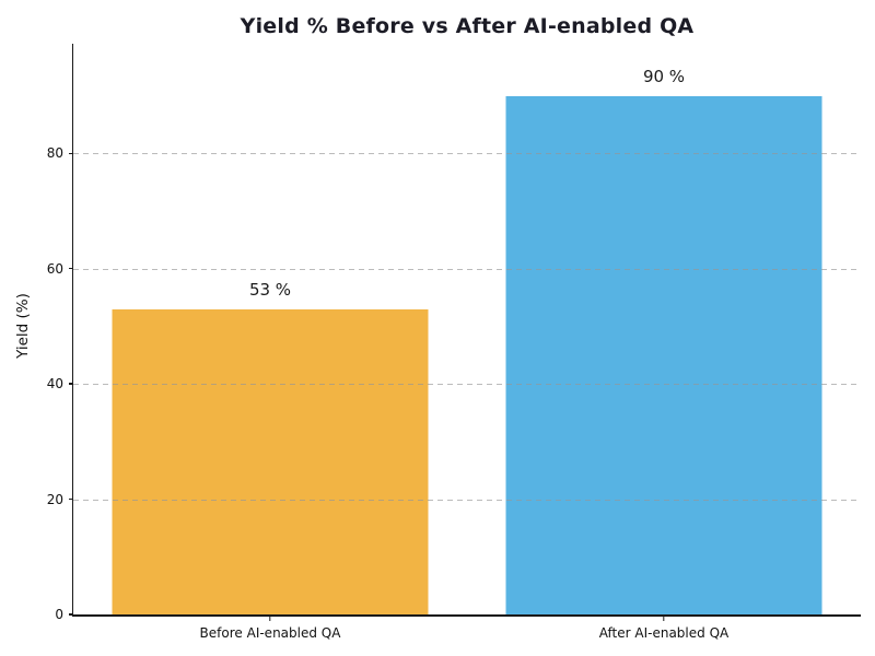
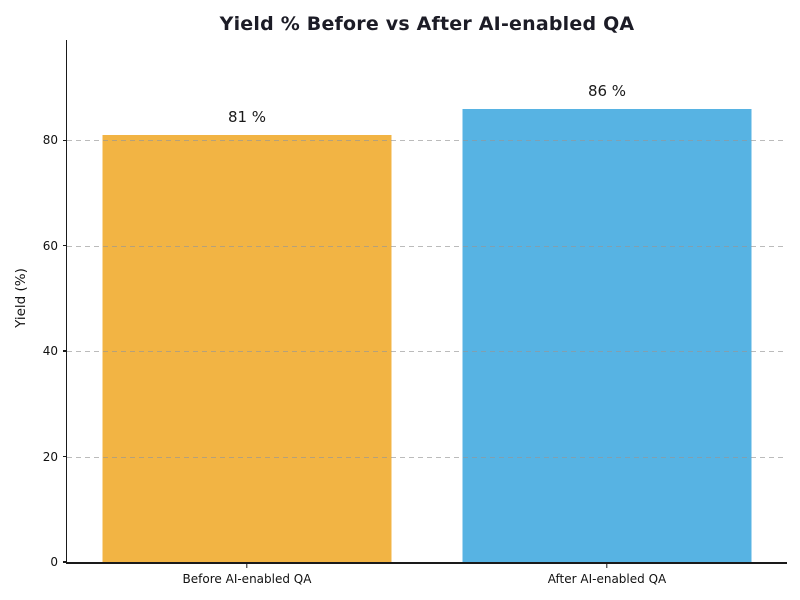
Before AI-enabled QA: 53 -> 81
After AI-enabled QA: 90 -> 86
